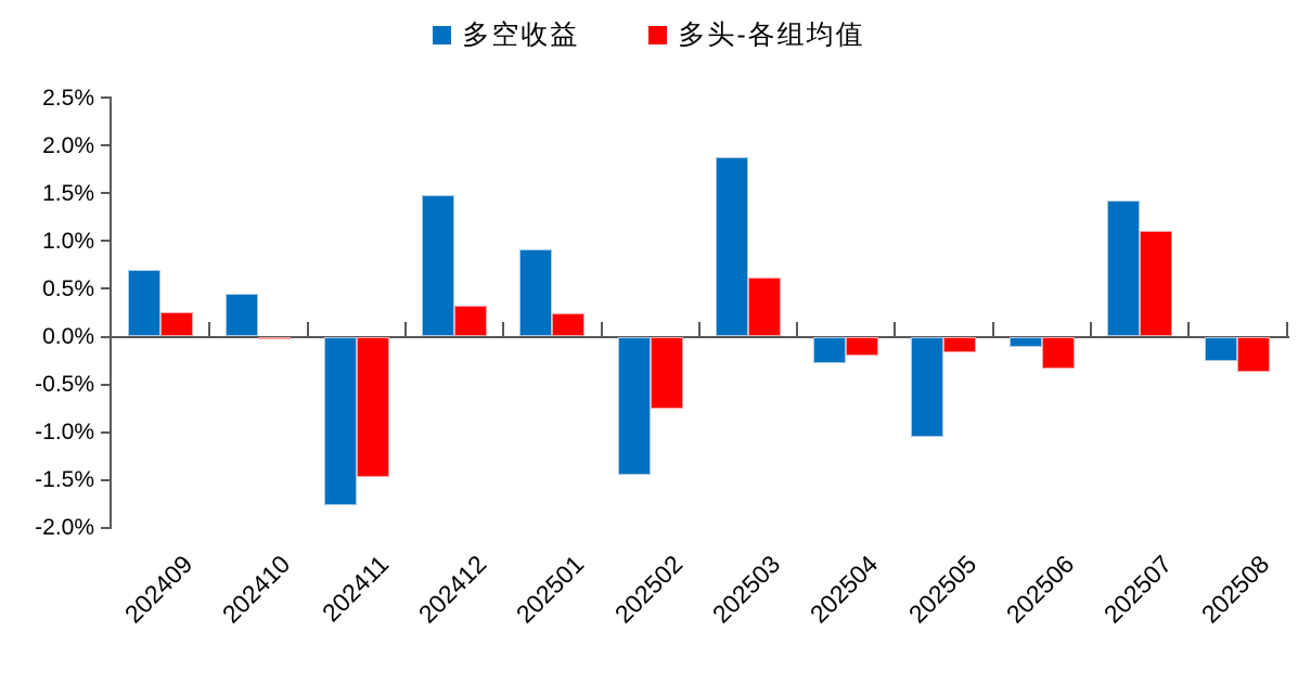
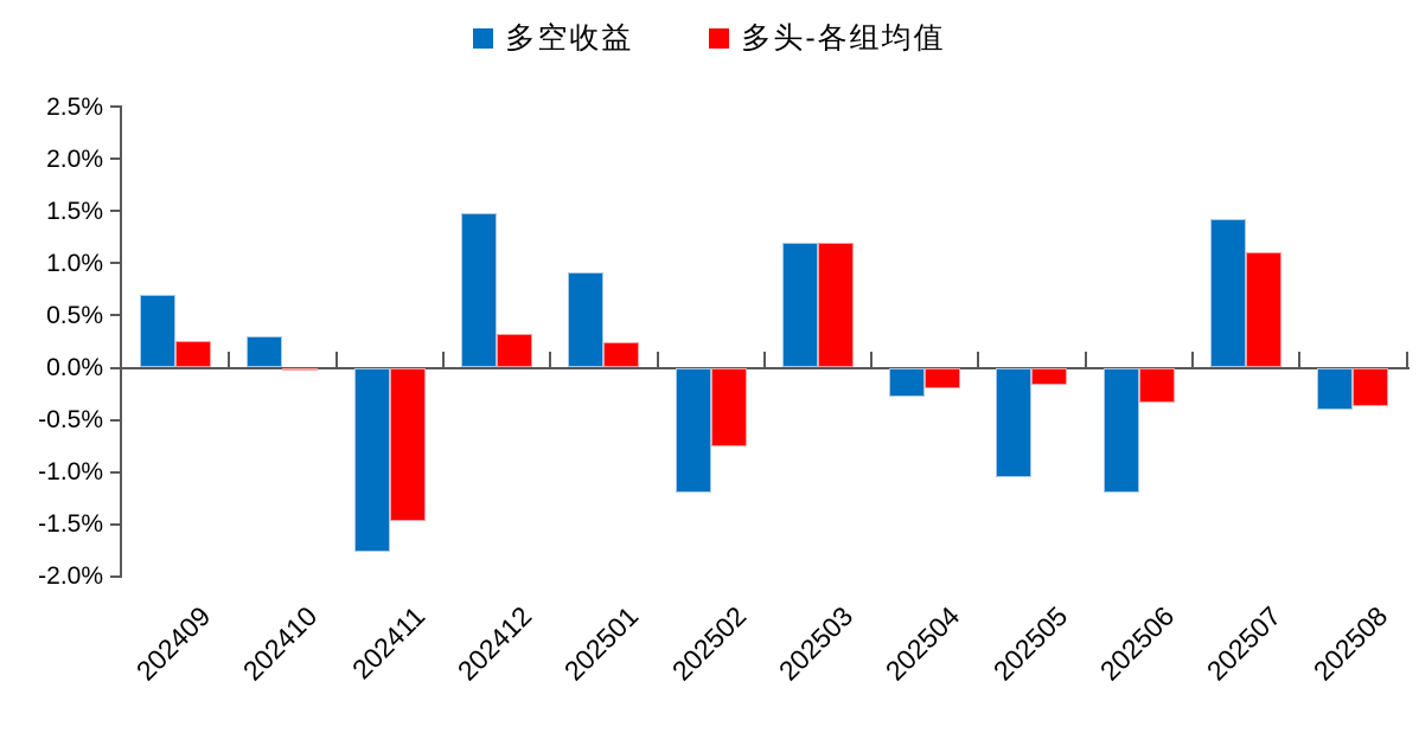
多空收益/202410: 0.5% -> 0.3%
多空收益/202502: -1.4% -> -1.2%
多空收益/202503: 1.9% -> 1.2%
多头-各组均值/202503: 0.6% -> 1.2%
多空收益/202506: -0.1% -> -1.2%
多空收益/202508: -0.2% -> -0.4%
